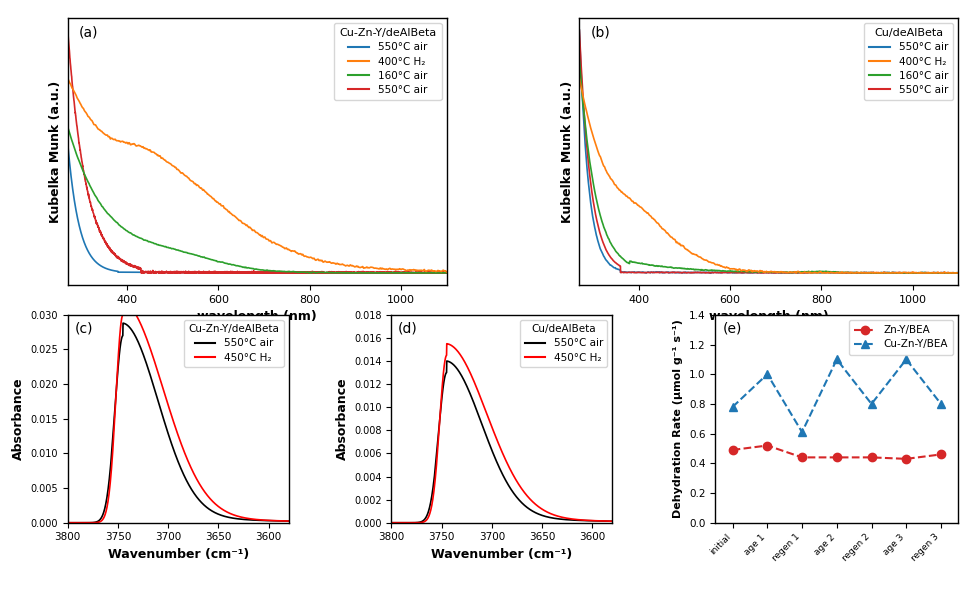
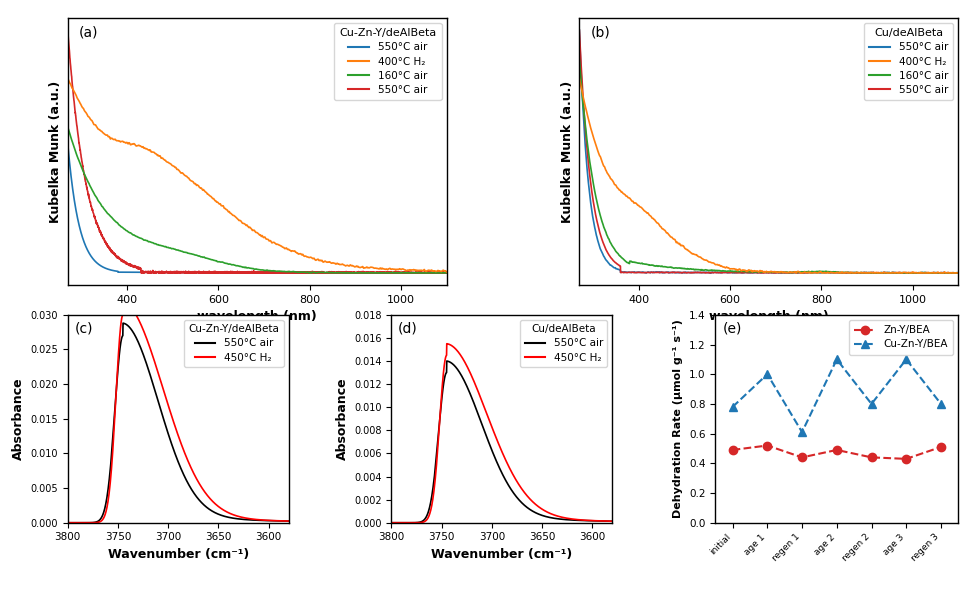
Zn-Y/BEA/age 2: 0.44 -> 0.49
Zn-Y/BEA/regen 3: 0.46 -> 0.51
